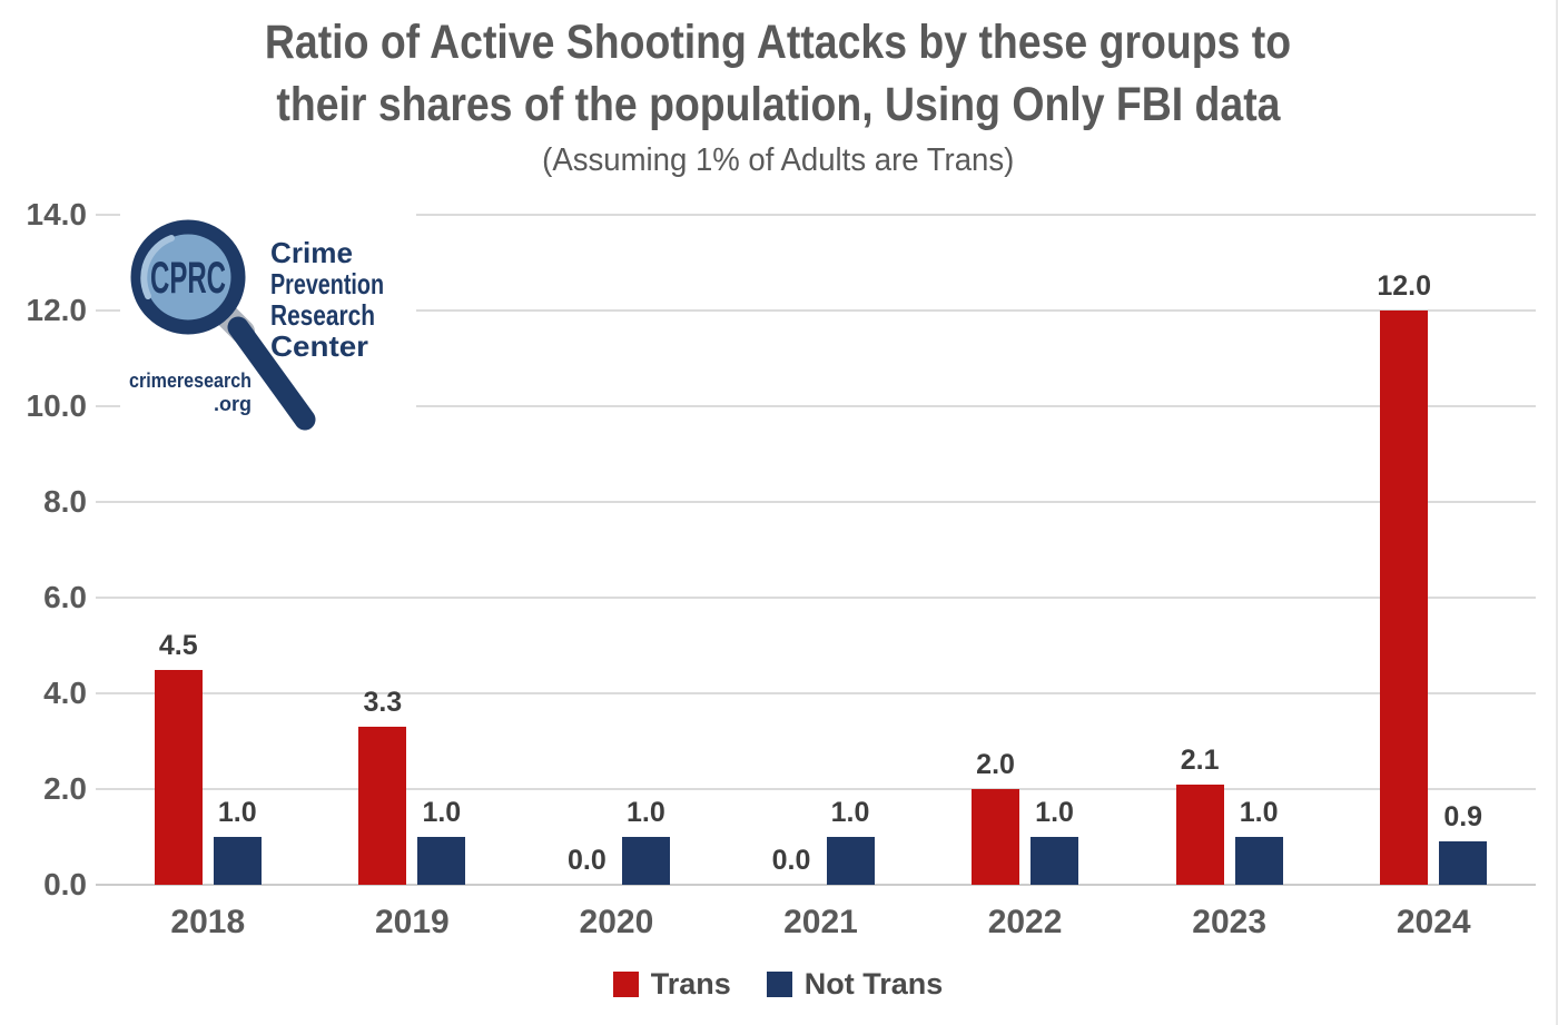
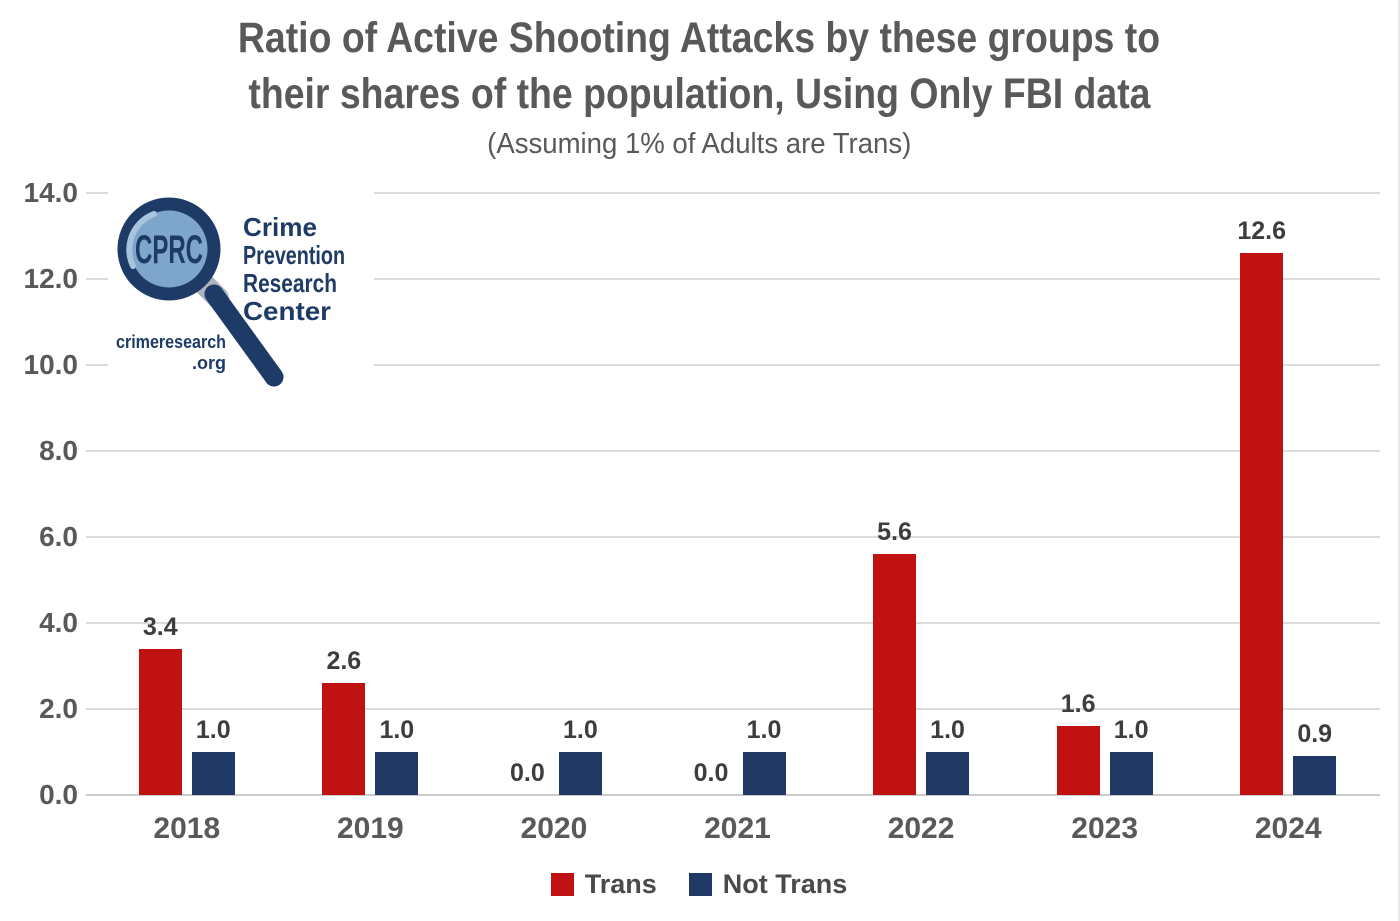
Trans/2018: 4.5 -> 3.4
Trans/2019: 3.3 -> 2.6
Trans/2022: 2.0 -> 5.6
Trans/2023: 2.1 -> 1.6
Trans/2024: 12.0 -> 12.6
